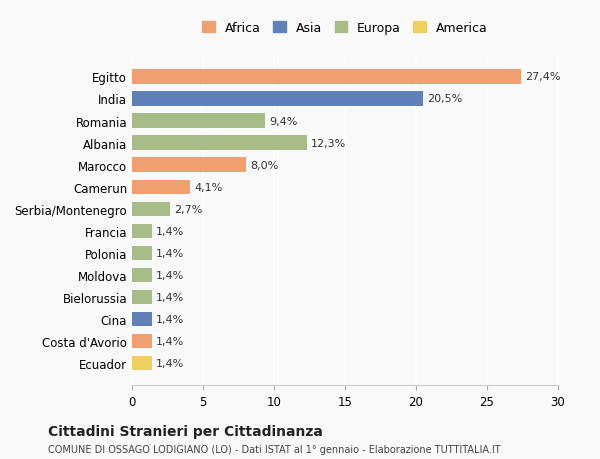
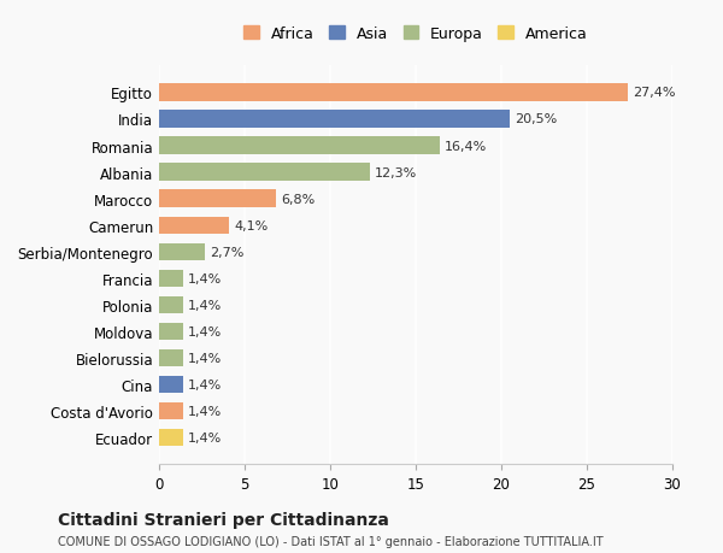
Romania: 9,4% -> 16,4%
Marocco: 8,0% -> 6,8%
